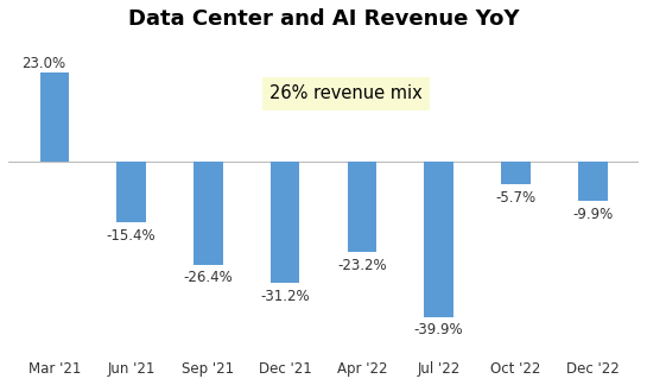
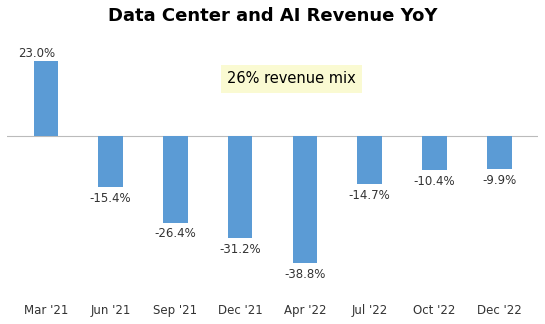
Apr '22: -23.2% -> -38.8%
Jul '22: -39.9% -> -14.7%
Oct '22: -5.7% -> -10.4%
